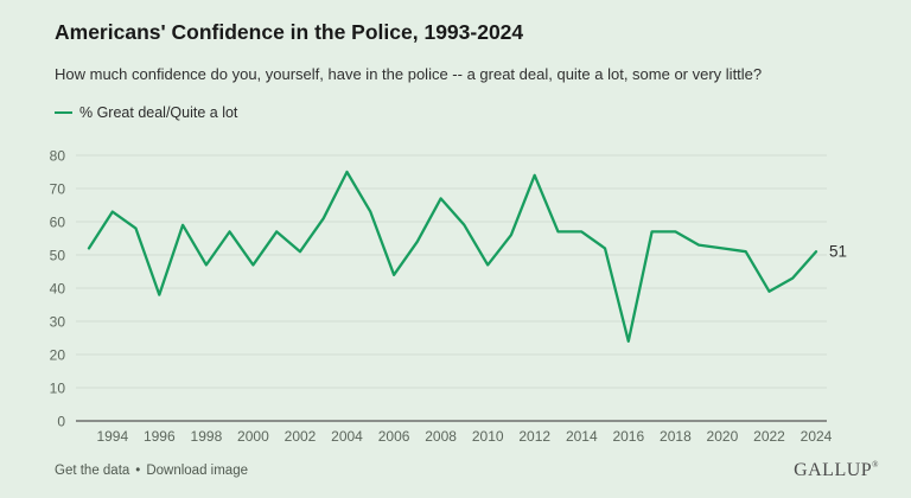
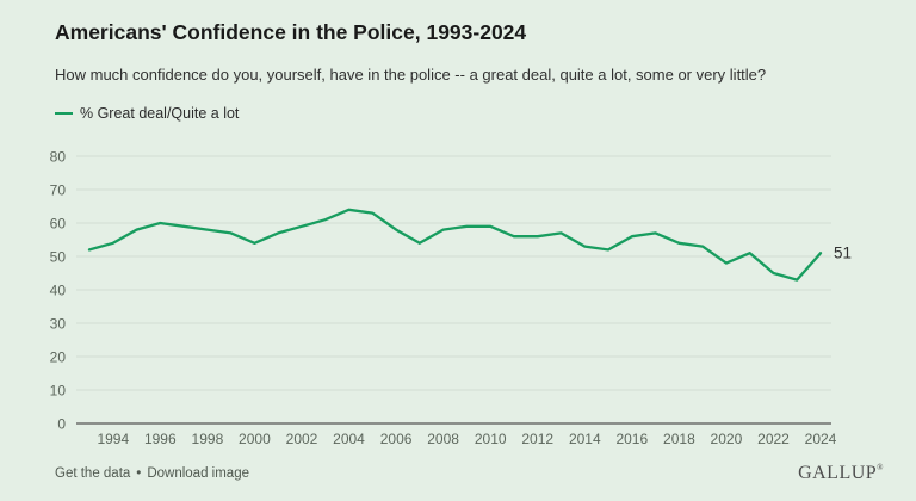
1994: 63 -> 54
1996: 38 -> 60
1998: 47 -> 58
2000: 47 -> 54
2002: 51 -> 59
2004: 75 -> 64
2006: 44 -> 58
2008: 67 -> 58
2010: 47 -> 59
2012: 74 -> 56
2014: 57 -> 53
2016: 24 -> 56
2018: 57 -> 54
2020: 52 -> 48
2022: 39 -> 45
